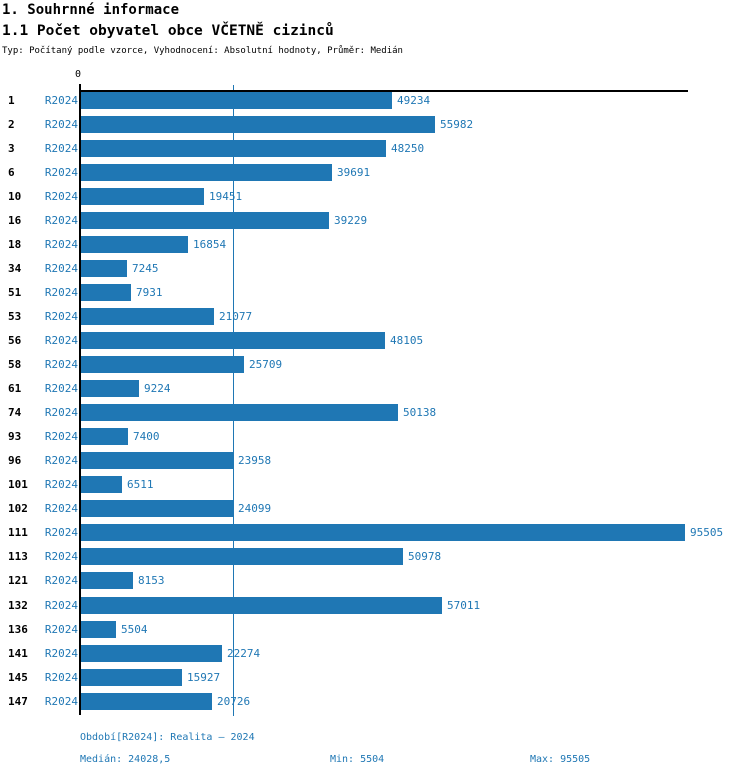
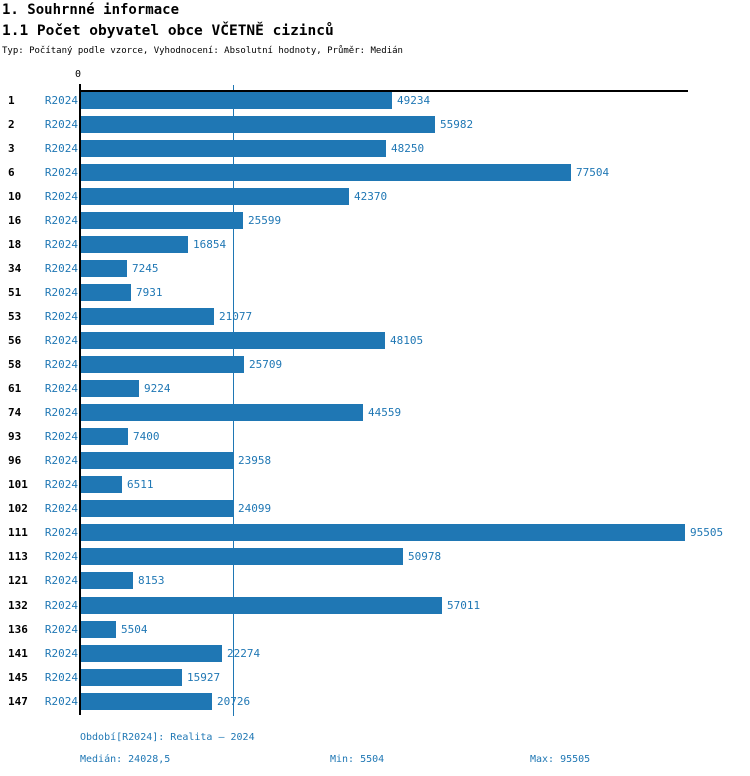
6: 39691 -> 77504
10: 19451 -> 42370
16: 39229 -> 25599
74: 50138 -> 44559
